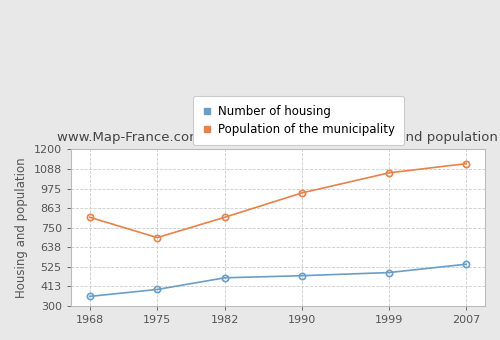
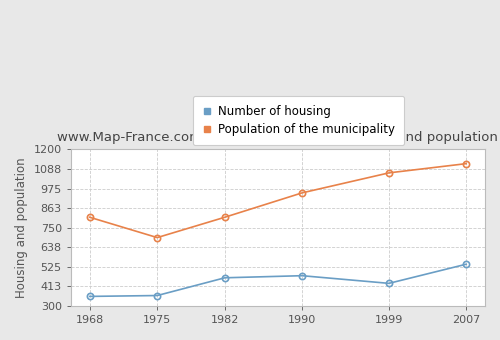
Number of housing/1975: 400 -> 360
Number of housing/1999: 490 -> 430
